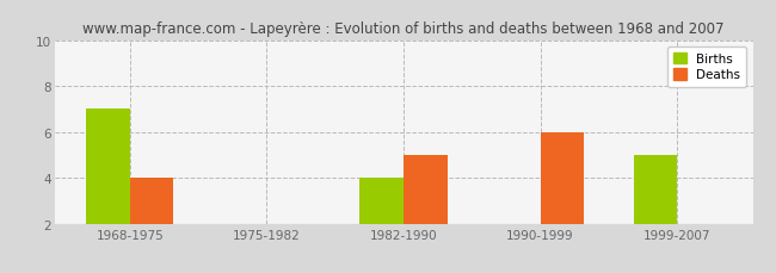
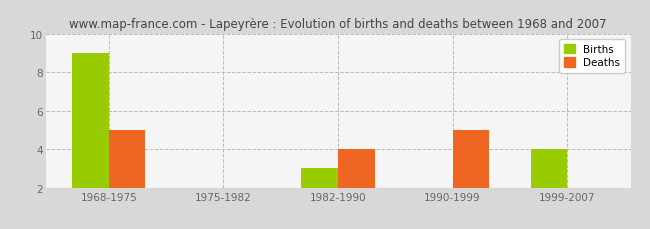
Births/1968-1975: 7 -> 9
Deaths/1968-1975: 4 -> 5
Births/1982-1990: 4 -> 3
Deaths/1982-1990: 5 -> 4
Deaths/1990-1999: 6 -> 5
Births/1999-2007: 5 -> 4
